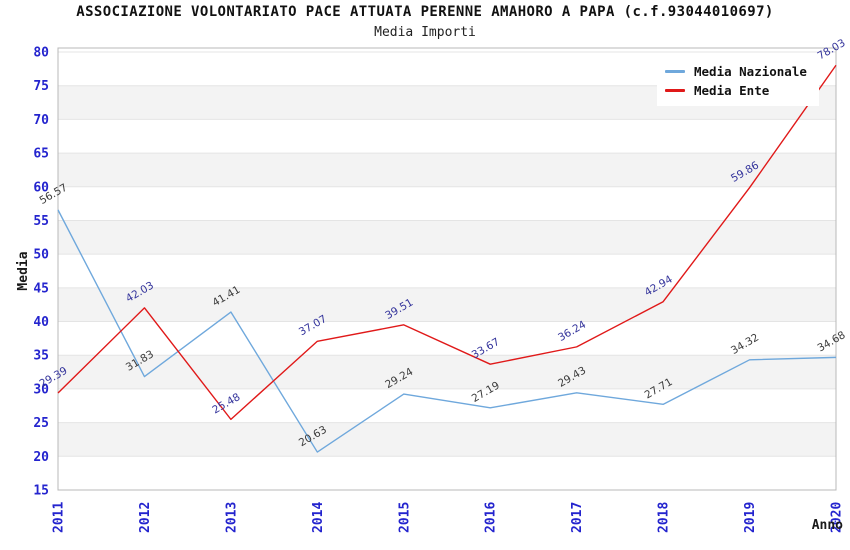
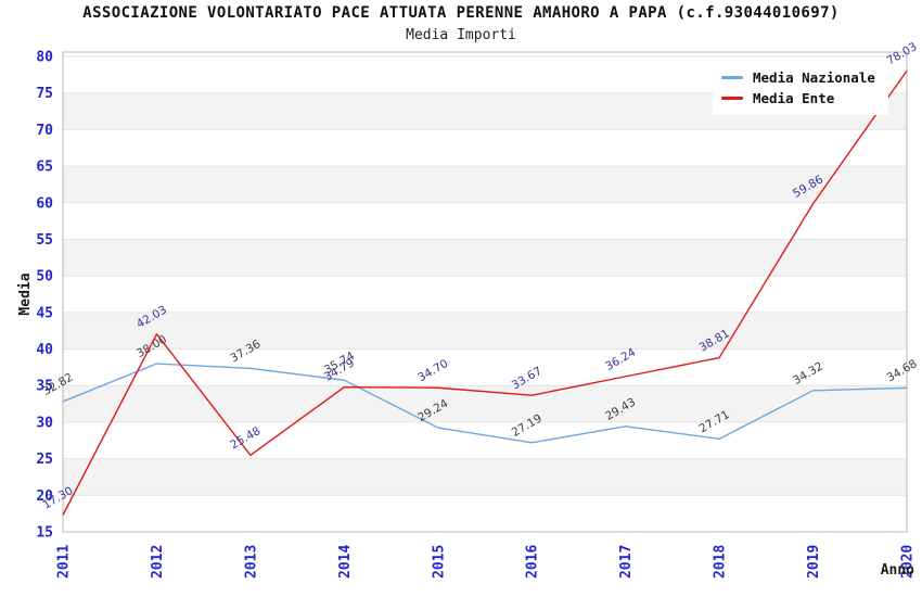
Media Nazionale/2011: 56.57 -> 32.82
Media Ente/2011: 29.39 -> 17.30
Media Nazionale/2012: 31.83 -> 38.00
Media Nazionale/2013: 41.41 -> 37.36
Media Nazionale/2014: 20.63 -> 35.74
Media Ente/2014: 37.07 -> 34.79
Media Ente/2015: 39.51 -> 34.70
Media Ente/2018: 42.94 -> 38.81
